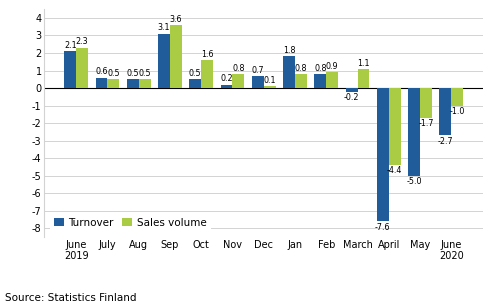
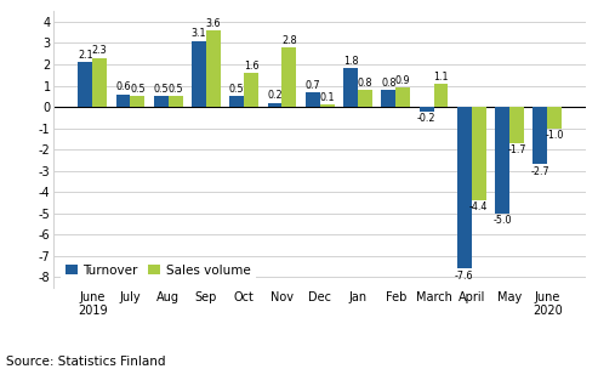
Sales volume/Nov: 0.8 -> 2.8
